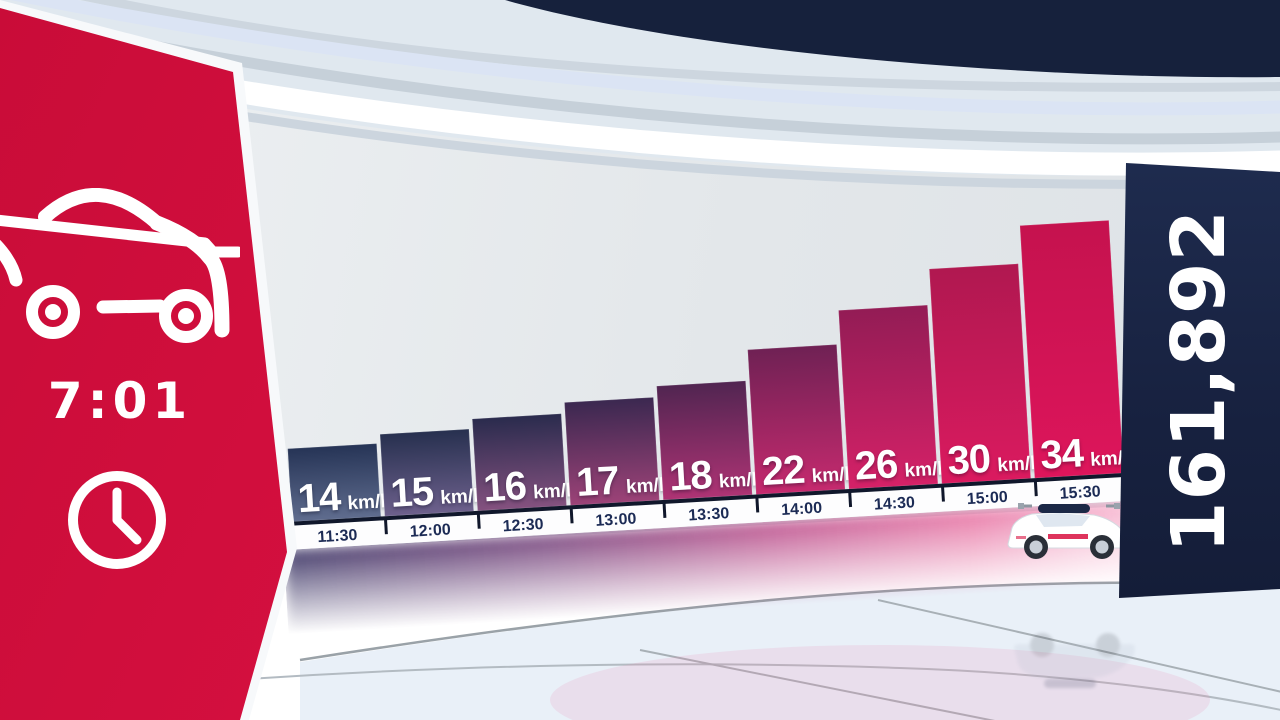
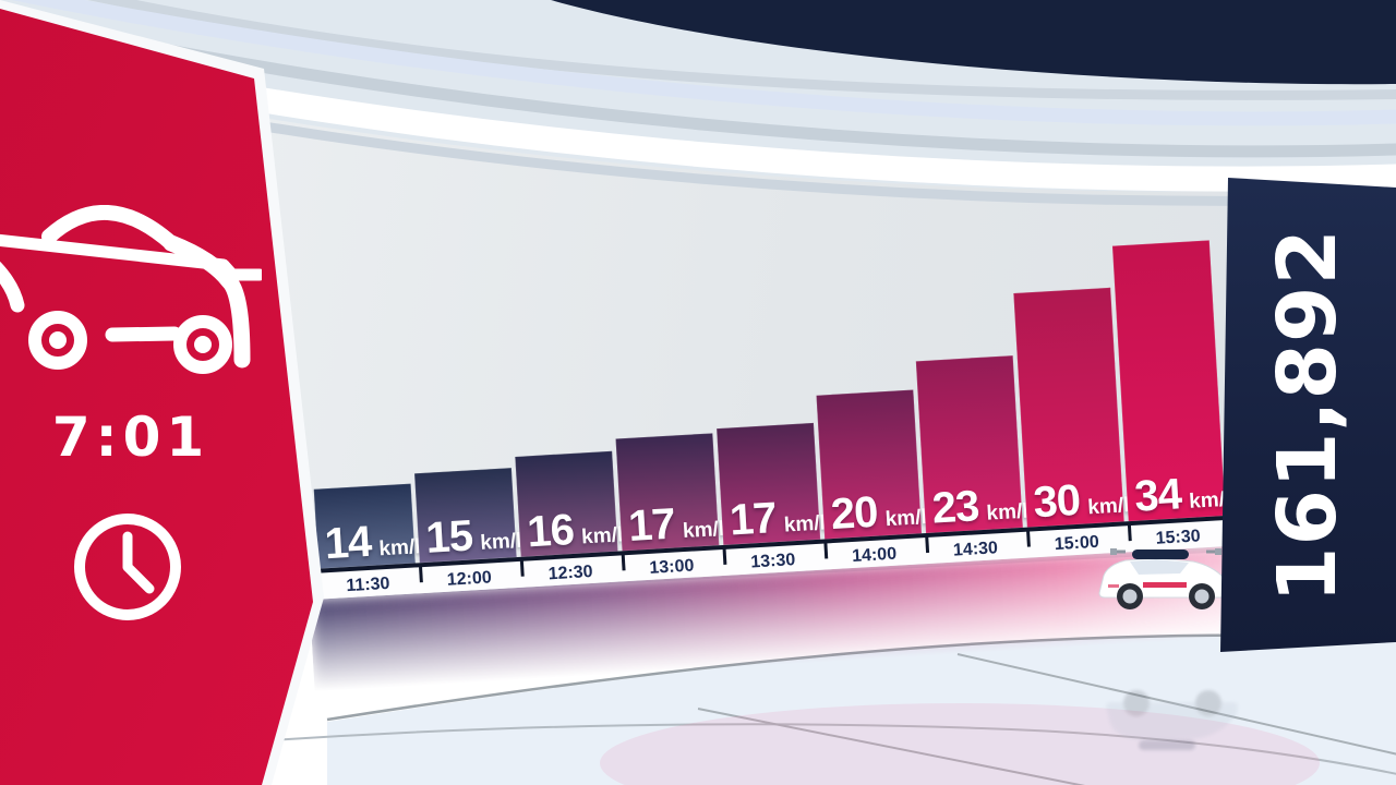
13:30: 18 -> 17
14:00: 22 -> 20
14:30: 26 -> 23
